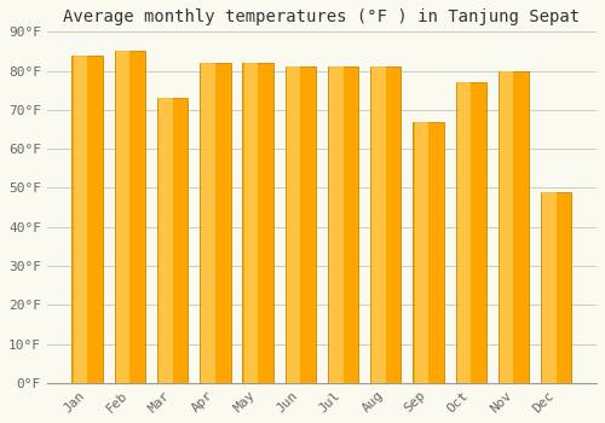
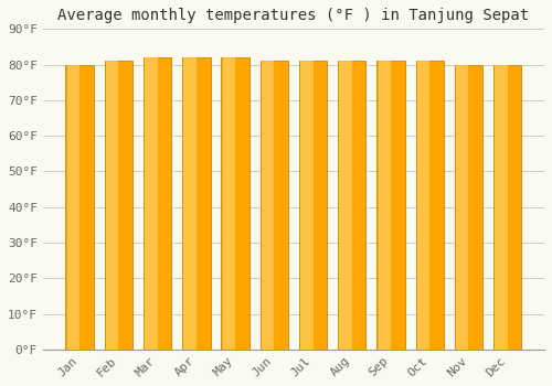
Jan: 84°F -> 80°F
Feb: 85°F -> 81°F
Mar: 73°F -> 82°F
Sep: 67°F -> 81°F
Oct: 77°F -> 81°F
Dec: 49°F -> 80°F
